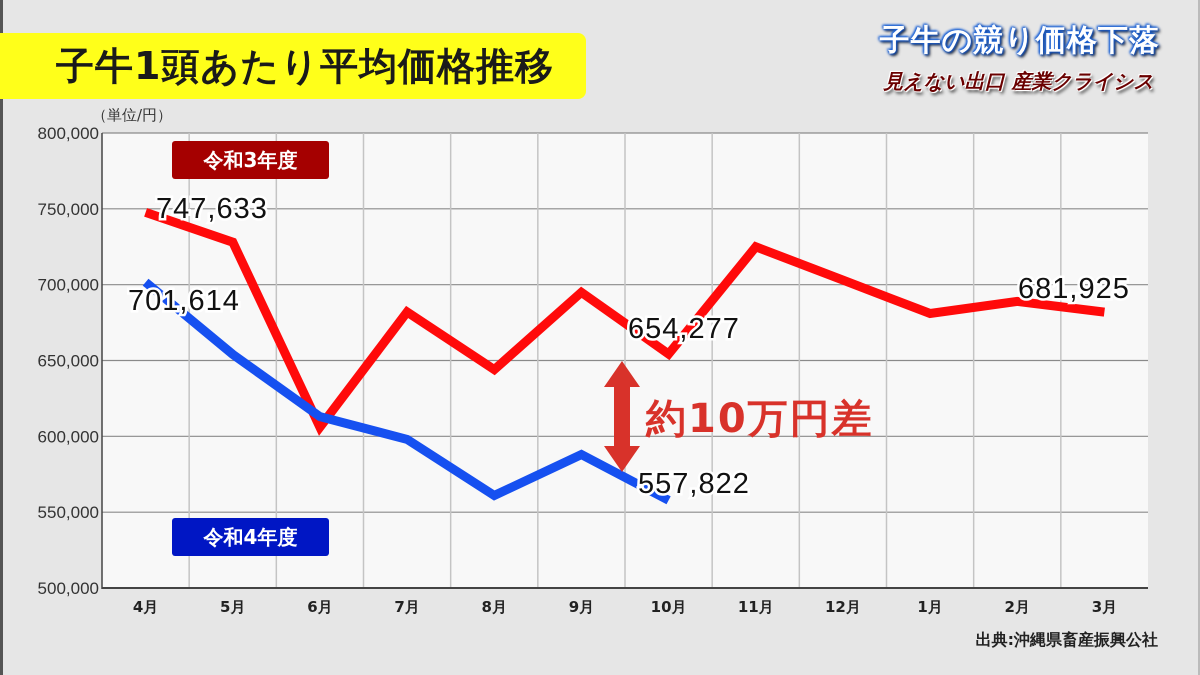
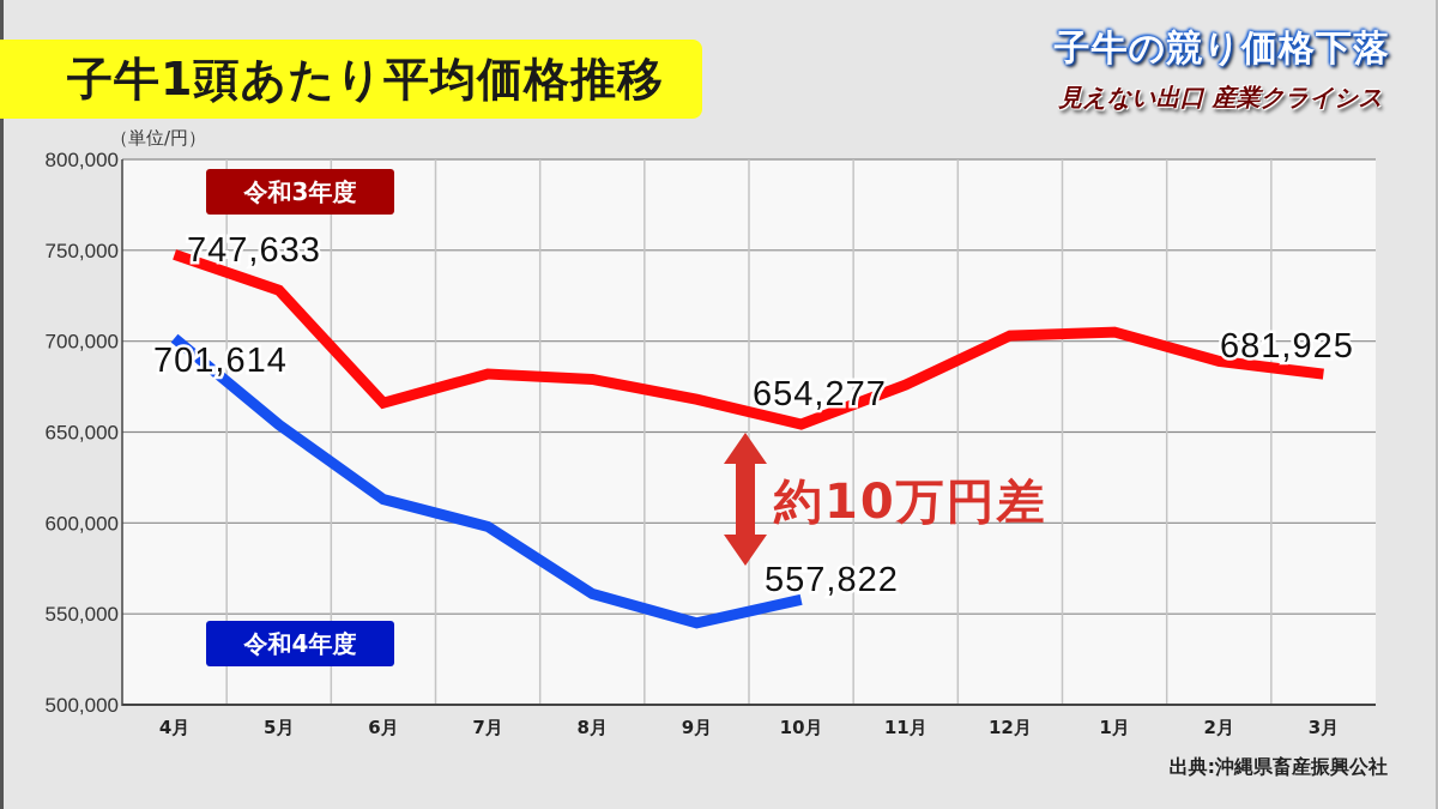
令和3年度/6月: 606000 -> 666000
令和3年度/8月: 644000 -> 679000
令和3年度/9月: 695000 -> 668000
令和4年度/9月: 588000 -> 545000
令和3年度/11月: 725000 -> 676000
令和3年度/1月: 681000 -> 705000
